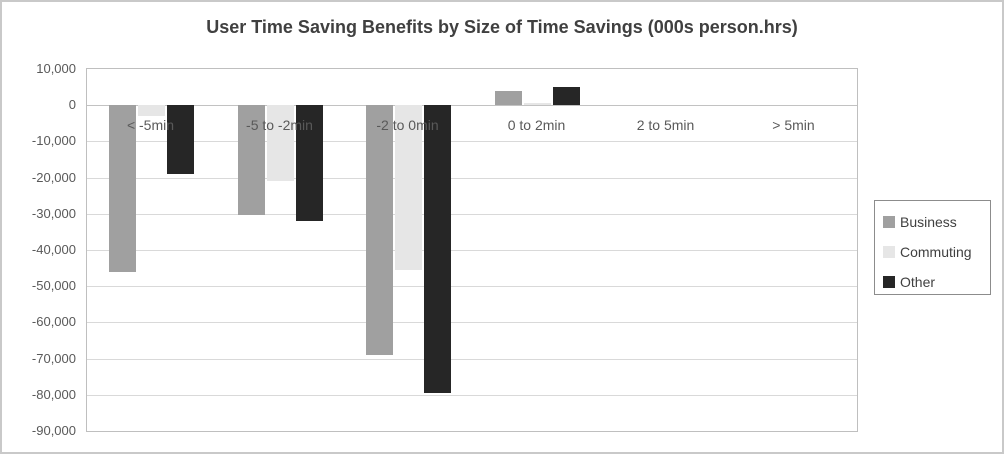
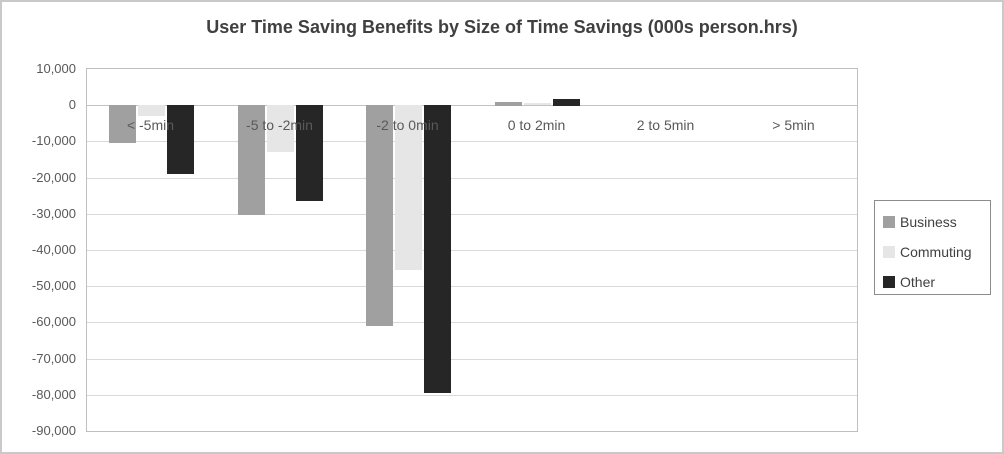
Business/< -5min: -46000 -> -10000
Commuting/-5 to -2min: -21000 -> -13000
Other/-5 to -2min: -32000 -> -26000
Business/-2 to 0min: -69000 -> -61000
Business/0 to 2min: 4000 -> 1000
Other/0 to 2min: 5000 -> 2000
